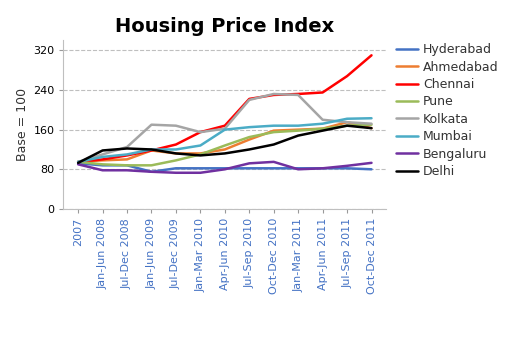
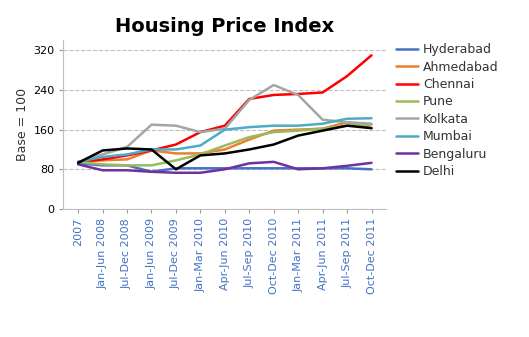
Delhi/Jul-Dec 2009: 112 -> 80
Kolkata/Oct-Dec 2010: 232 -> 250
